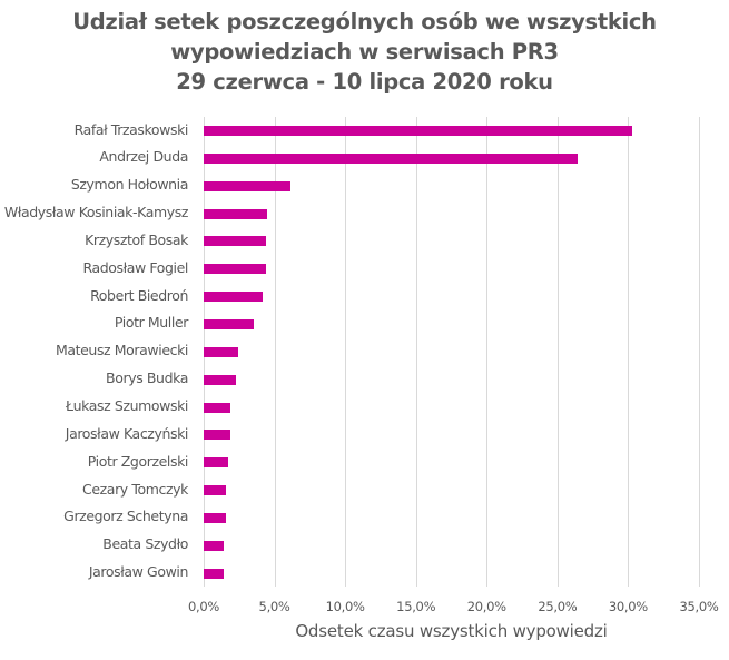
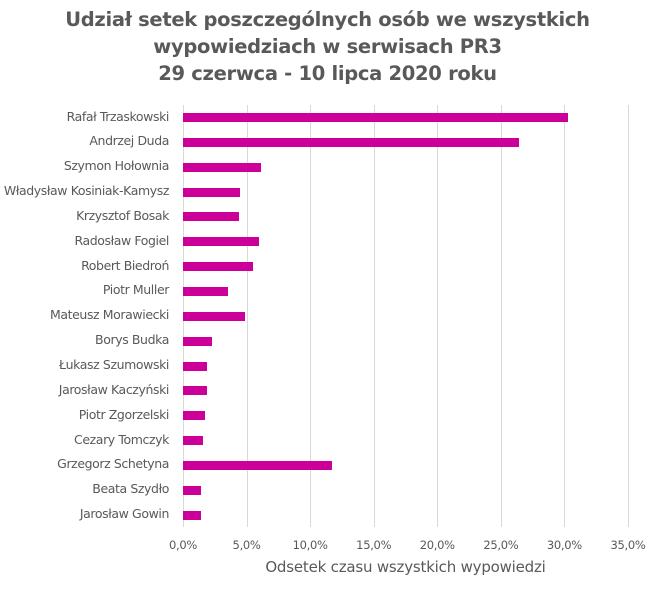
Radosław Fogiel: 4,4% -> 6,0%
Robert Biedroń: 4,2% -> 5,5%
Mateusz Morawiecki: 2,4% -> 4,9%
Grzegorz Schetyna: 1,6% -> 11,7%
